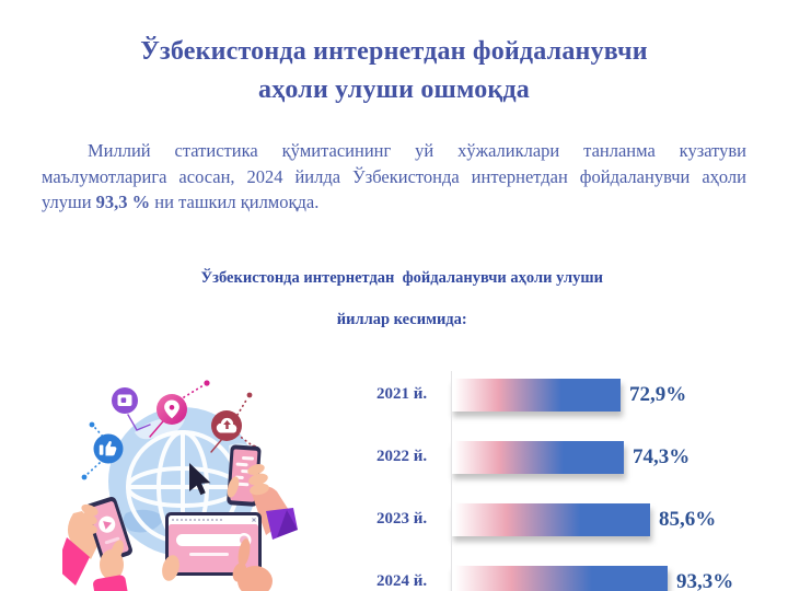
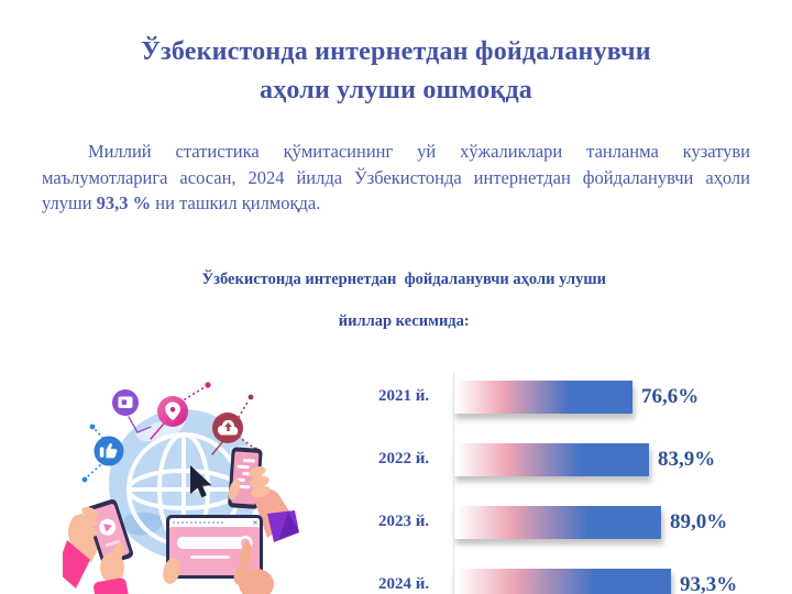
2021 й.: 72,9% -> 76,6%
2022 й.: 74,3% -> 83,9%
2023 й.: 85,6% -> 89,0%
